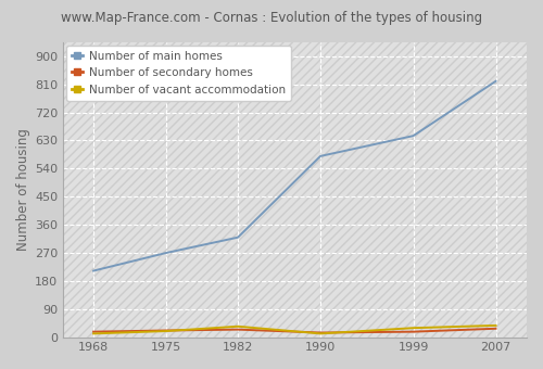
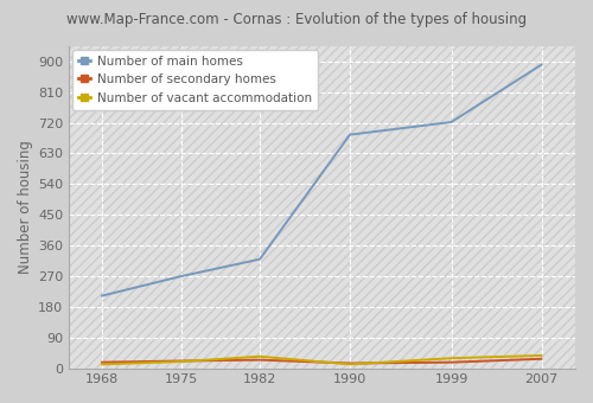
Number of main homes/1990: 580 -> 685
Number of main homes/1999: 645 -> 722
Number of main homes/2007: 820 -> 890
